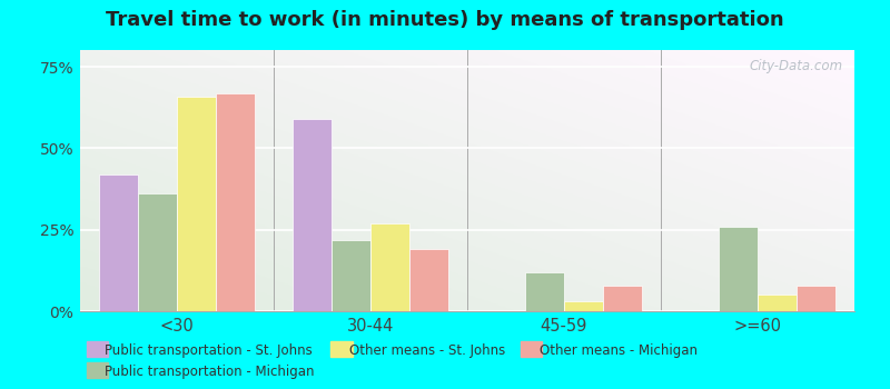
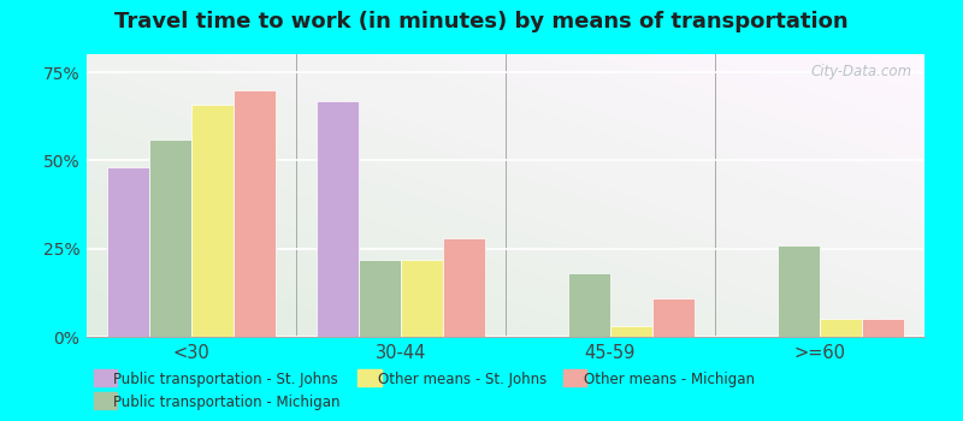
Public transportation - St. Johns/<30: 42% -> 48%
Public transportation - Michigan/<30: 36% -> 56%
Other means - Michigan/<30: 67% -> 70%
Public transportation - St. Johns/30-44: 59% -> 67%
Other means - St. Johns/30-44: 27% -> 22%
Other means - Michigan/30-44: 19% -> 28%
Public transportation - Michigan/45-59: 12% -> 18%
Other means - Michigan/45-59: 8% -> 11%
Other means - Michigan/>=60: 8% -> 5%
